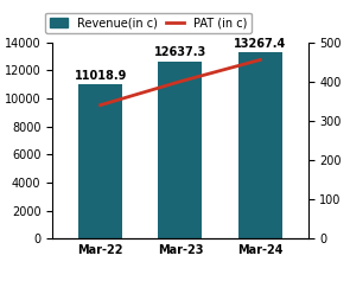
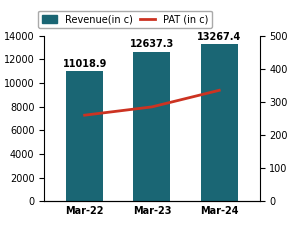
PAT (in c)/Mar-22: 340 -> 260
PAT (in c)/Mar-23: 400 -> 285
PAT (in c)/Mar-24: 455 -> 335
